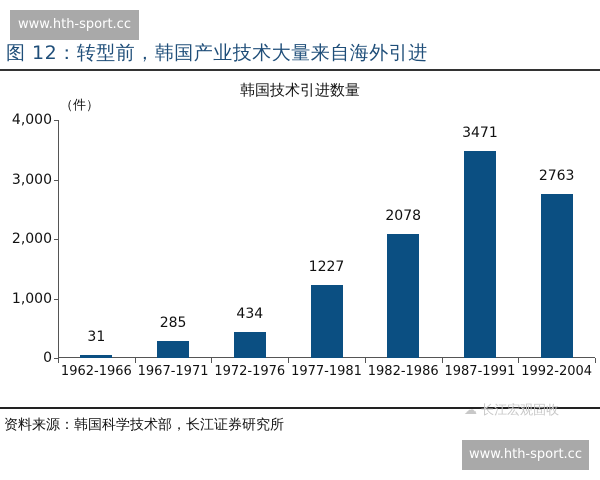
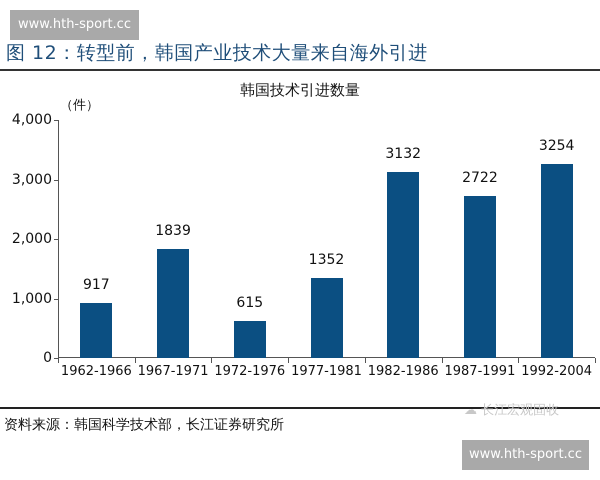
1962-1966: 31 -> 917
1967-1971: 285 -> 1839
1972-1976: 434 -> 615
1977-1981: 1227 -> 1352
1982-1986: 2078 -> 3132
1987-1991: 3471 -> 2722
1992-2004: 2763 -> 3254
